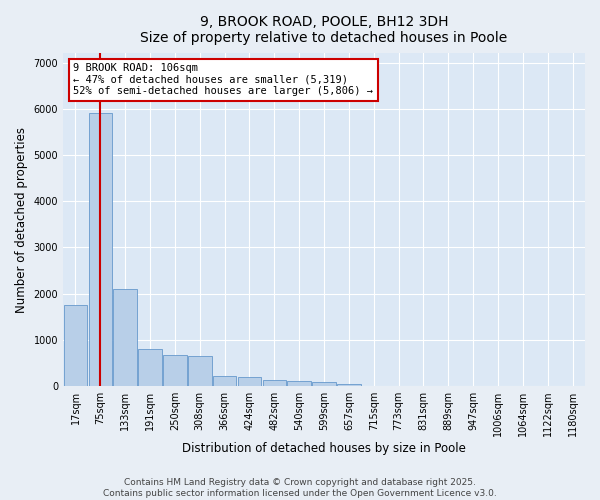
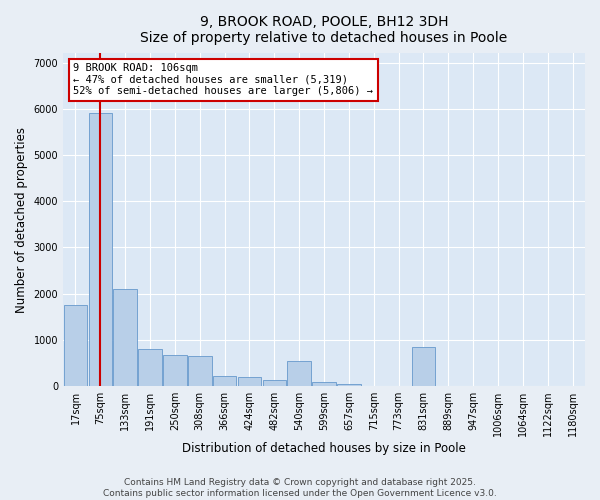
540sqm: 110 -> 550
831sqm: 0 -> 850
